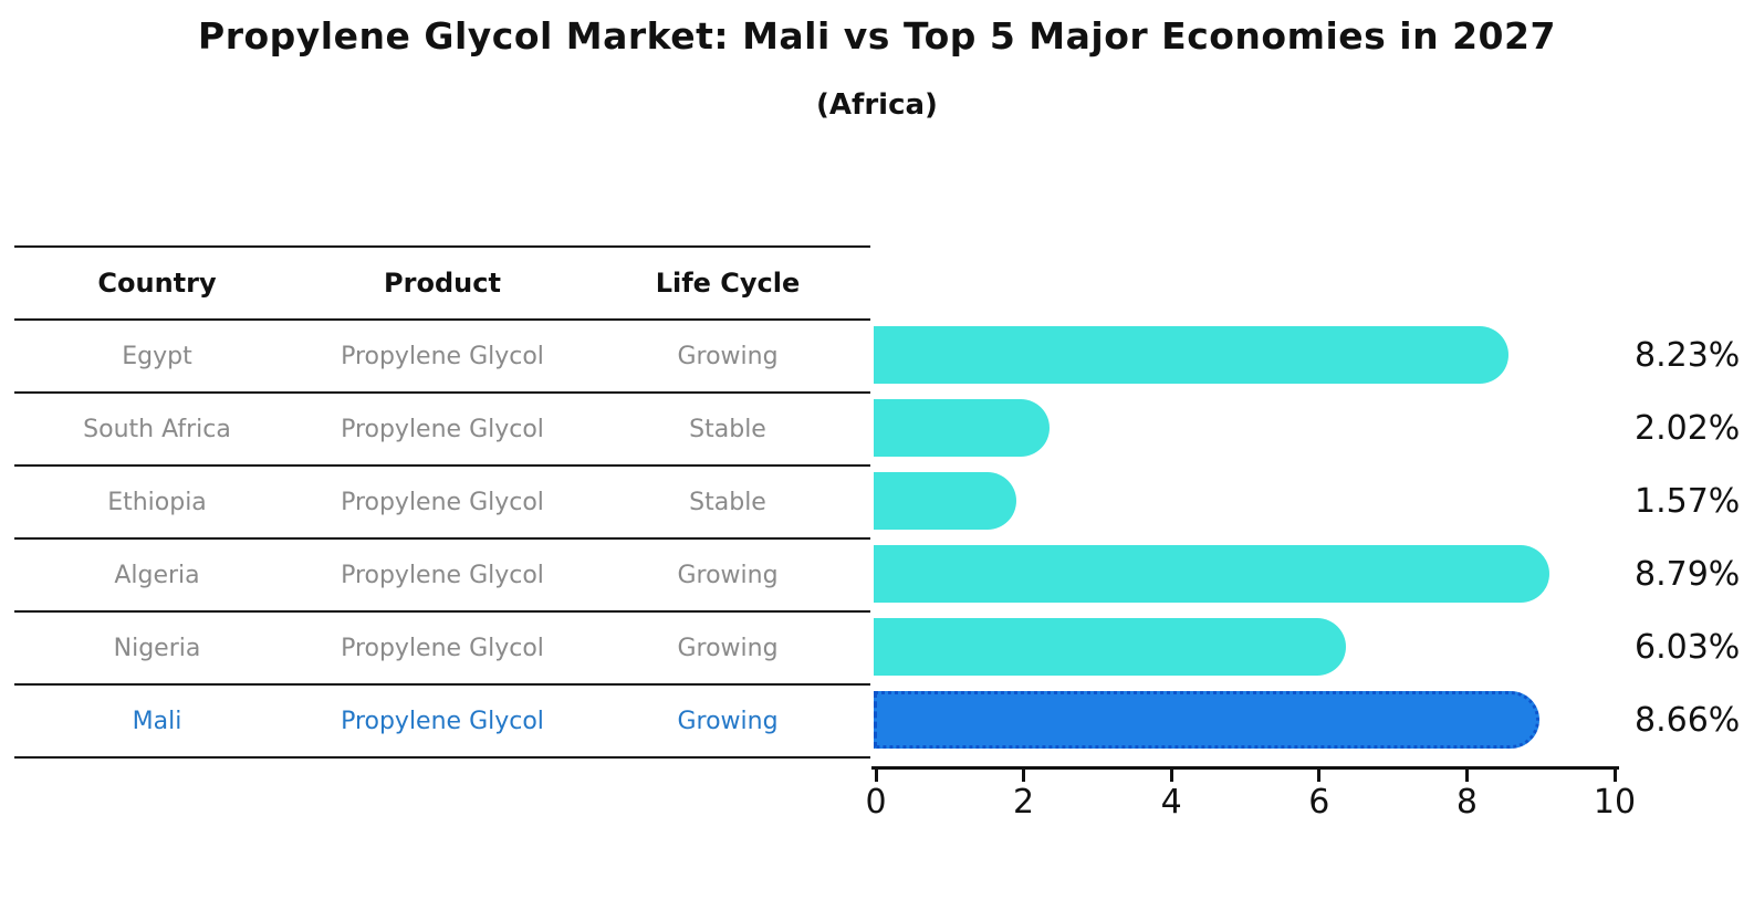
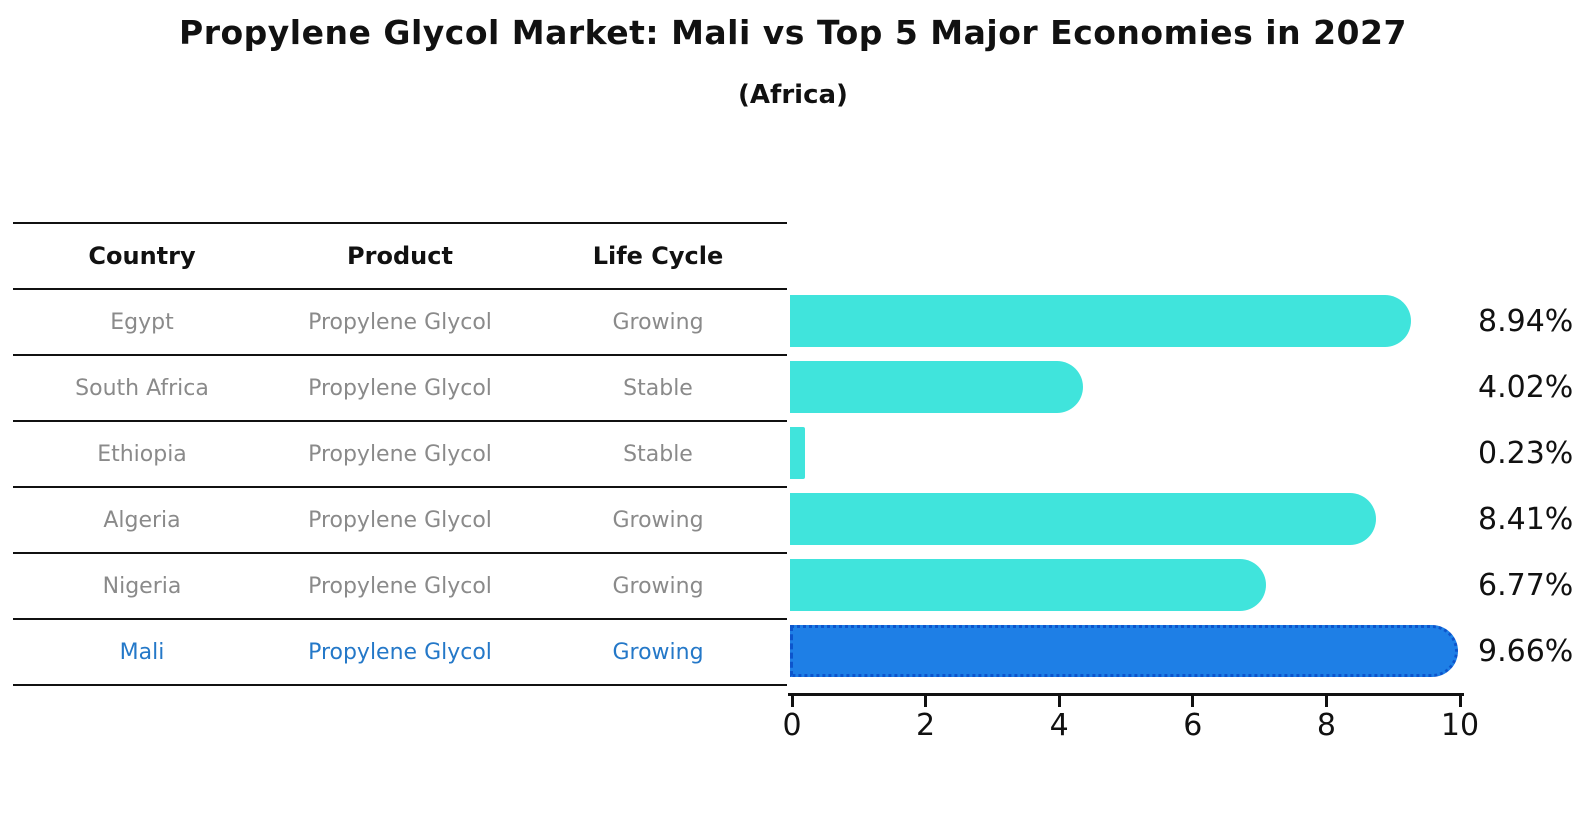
Egypt: 8.23% -> 8.94%
South Africa: 2.02% -> 4.02%
Ethiopia: 1.57% -> 0.23%
Algeria: 8.79% -> 8.41%
Nigeria: 6.03% -> 6.77%
Mali: 8.66% -> 9.66%
